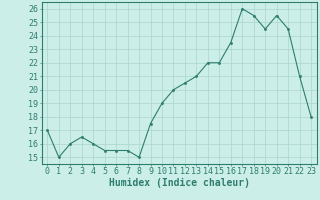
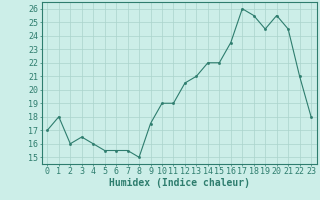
1: 15.0 -> 18.0
11: 20.0 -> 19.0
